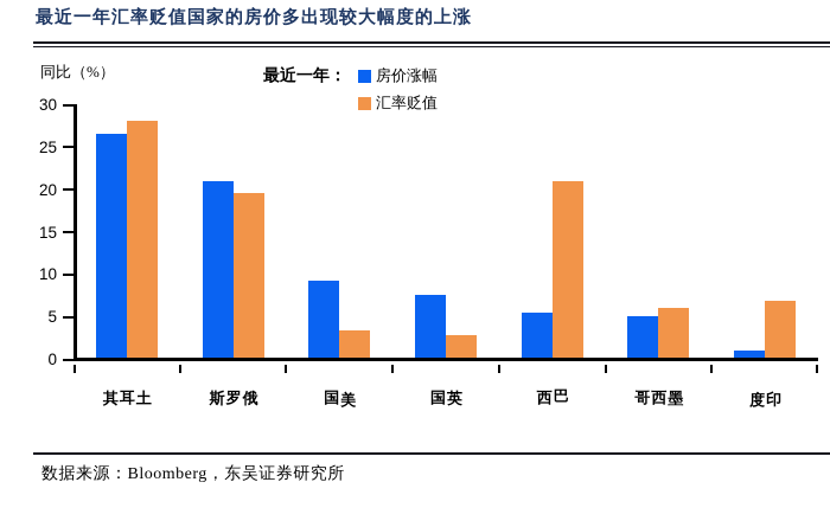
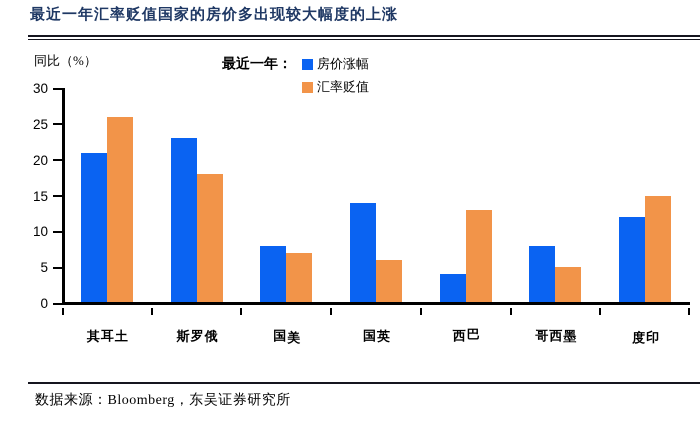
房价涨幅/土耳其: 26 -> 21
汇率贬值/土耳其: 28 -> 26
房价涨幅/俄罗斯: 21 -> 23
汇率贬值/俄罗斯: 20 -> 18
房价涨幅/美国: 9 -> 8
汇率贬值/美国: 3 -> 7
房价涨幅/英国: 8 -> 14
汇率贬值/英国: 3 -> 6
房价涨幅/巴西: 6 -> 4
汇率贬值/巴西: 21 -> 13
房价涨幅/墨西哥: 5 -> 8
汇率贬值/墨西哥: 6 -> 5
房价涨幅/印度: 1 -> 12
汇率贬值/印度: 7 -> 15
